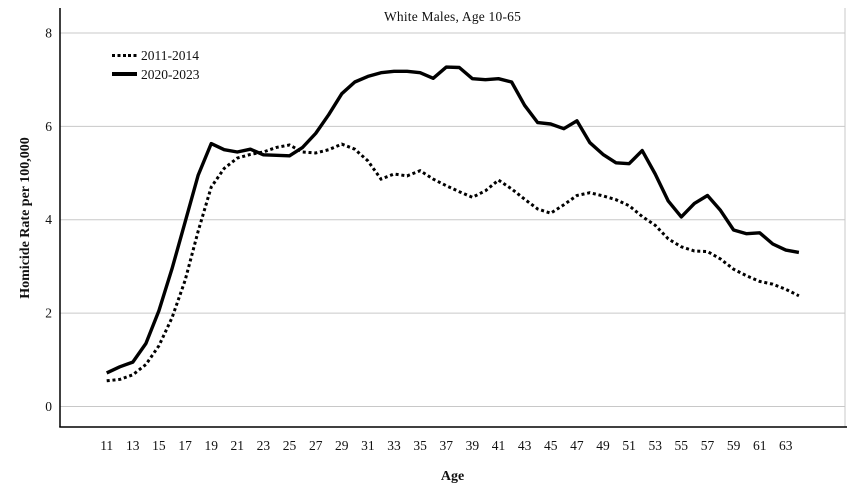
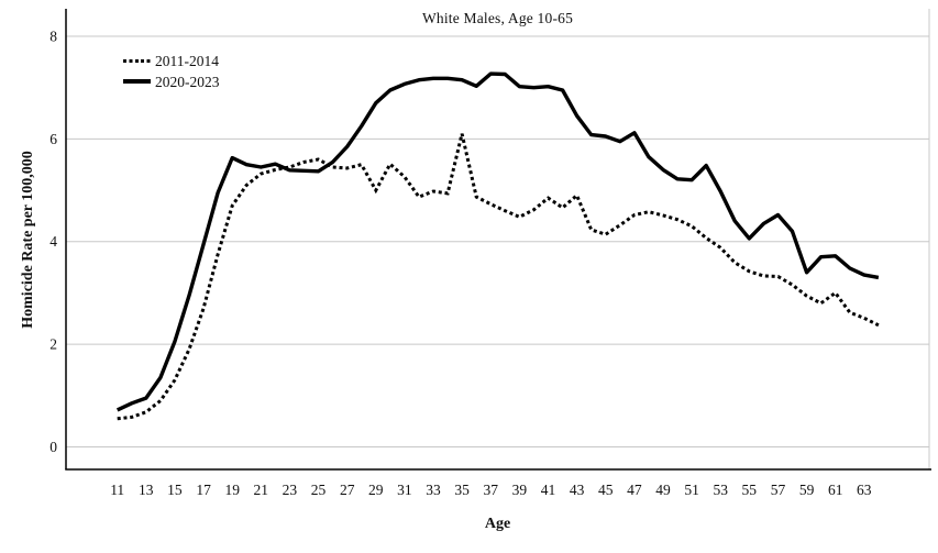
2011-2014/29: 5.6 -> 5.0
2011-2014/35: 5.0 -> 6.1
2011-2014/43: 4.4 -> 4.9
2020-2023/59: 3.8 -> 3.4
2011-2014/61: 2.7 -> 3.0
